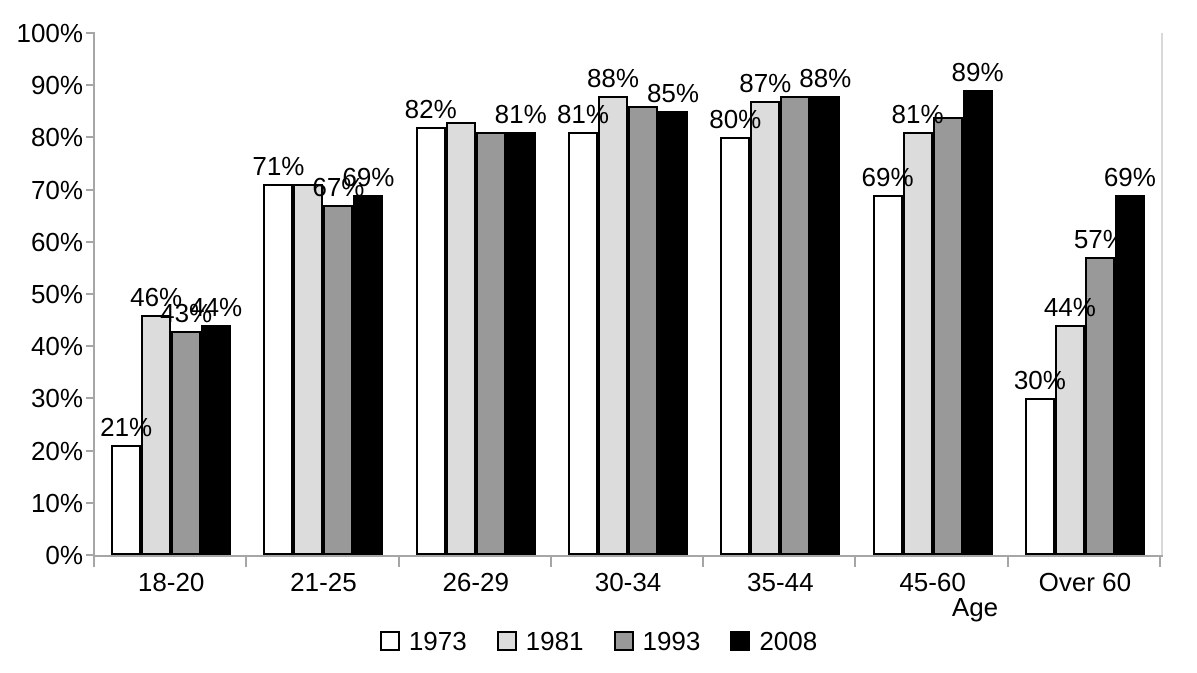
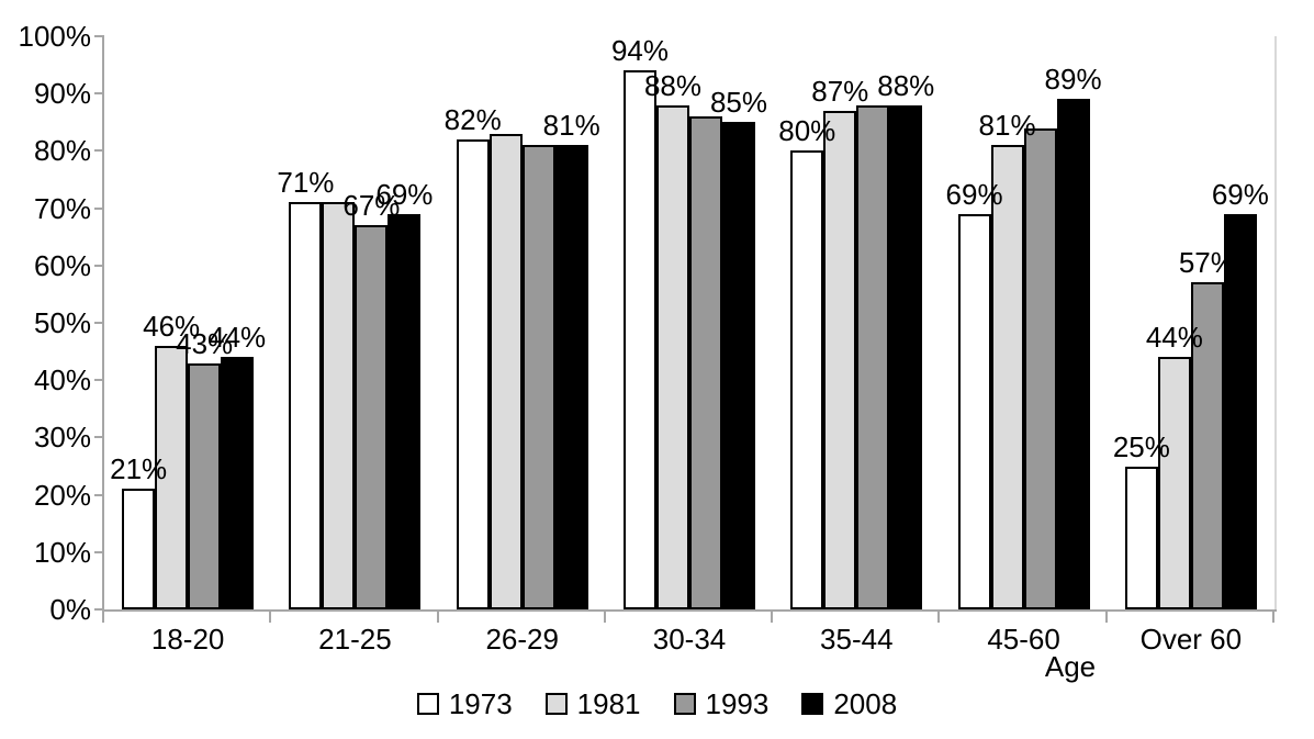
1973/30-34: 81% -> 94%
1973/Over 60: 30% -> 25%
